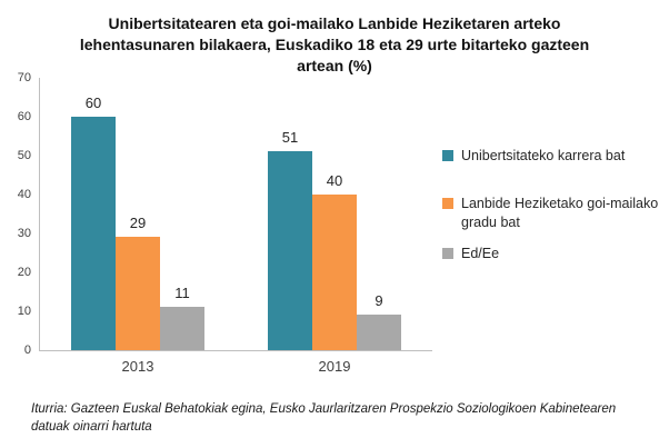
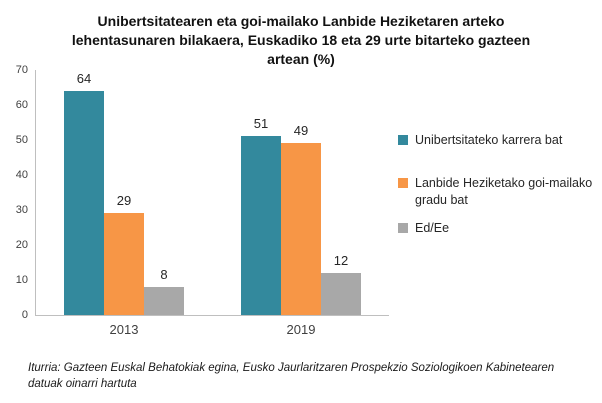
Unibertsitateko karrera bat/2013: 60 -> 64
Ed/Ee/2013: 11 -> 8
Lanbide Heziketako goi-mailako gradu bat/2019: 40 -> 49
Ed/Ee/2019: 9 -> 12
